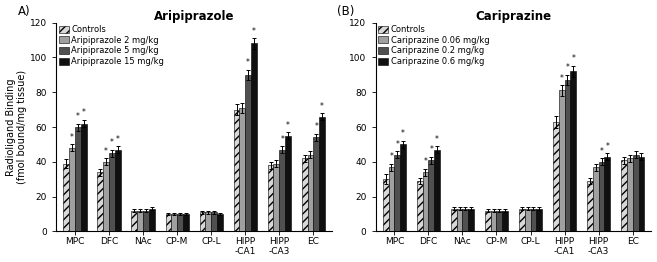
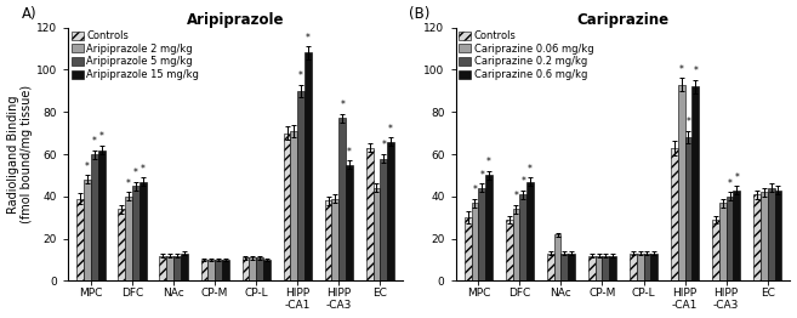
Aripiprazole/Aripiprazole 5 mg/kg/HIPP -CA3: 47 -> 77
Aripiprazole/Controls/EC: 42 -> 63
Aripiprazole/Aripiprazole 5 mg/kg/EC: 54 -> 58
Cariprazine/Cariprazine 0.06 mg/kg/NAc: 13 -> 22
Cariprazine/Cariprazine 0.06 mg/kg/HIPP -CA1: 81 -> 93
Cariprazine/Cariprazine 0.2 mg/kg/HIPP -CA1: 87 -> 68
